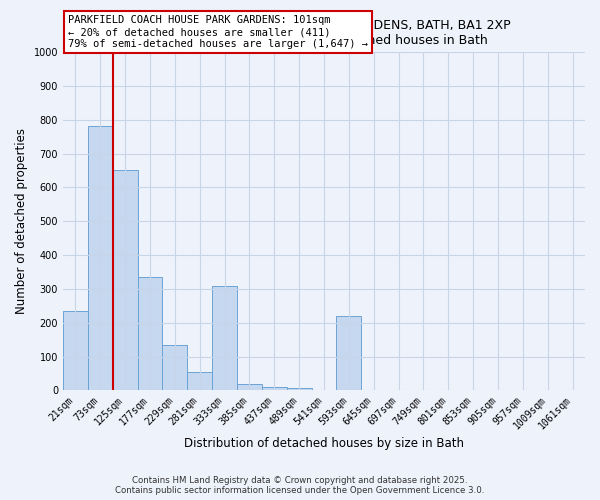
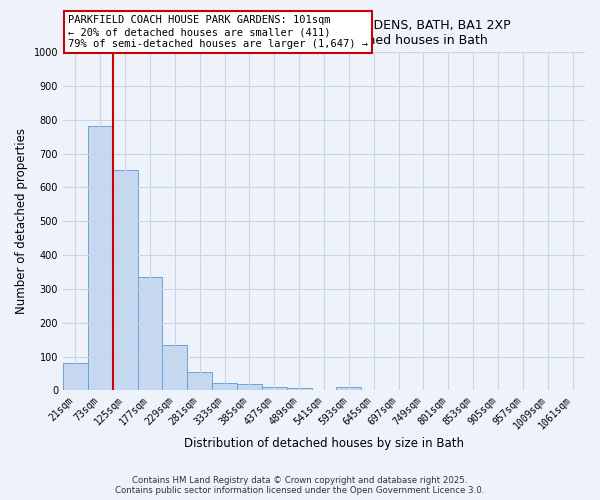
21sqm: 235 -> 82
333sqm: 310 -> 22
593sqm: 220 -> 10
